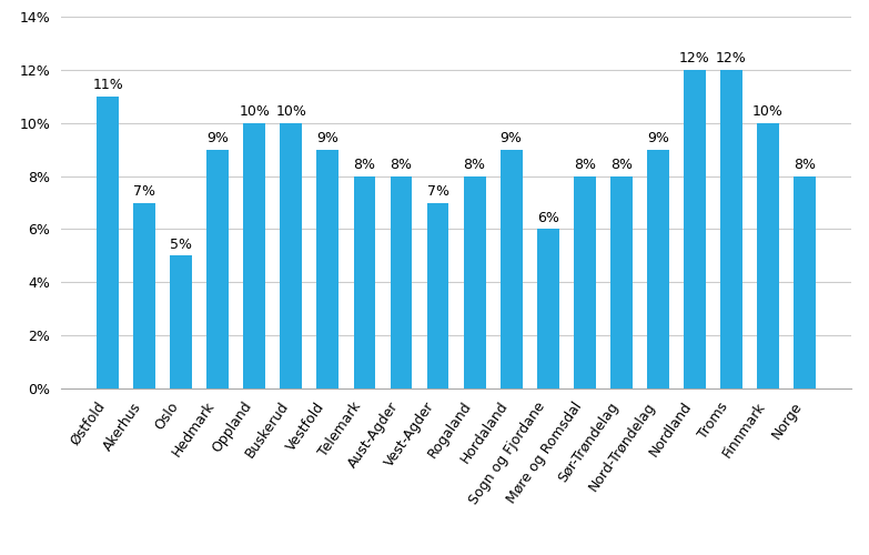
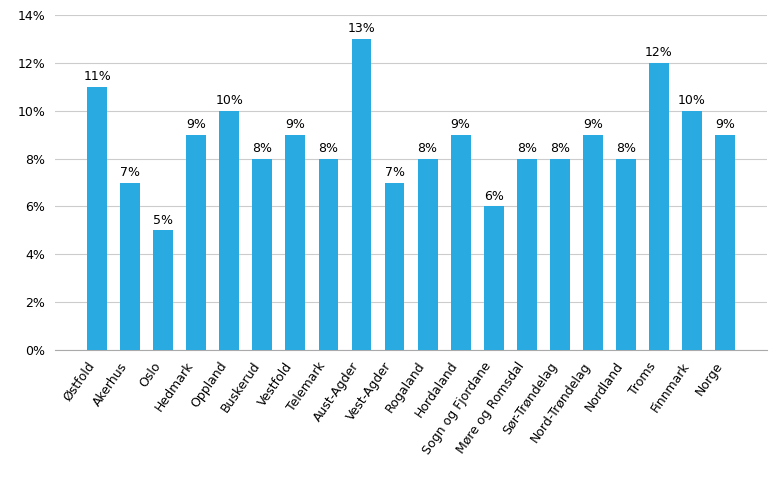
Buskerud: 10% -> 8%
Aust-Agder: 8% -> 13%
Nordland: 12% -> 8%
Norge: 8% -> 9%
